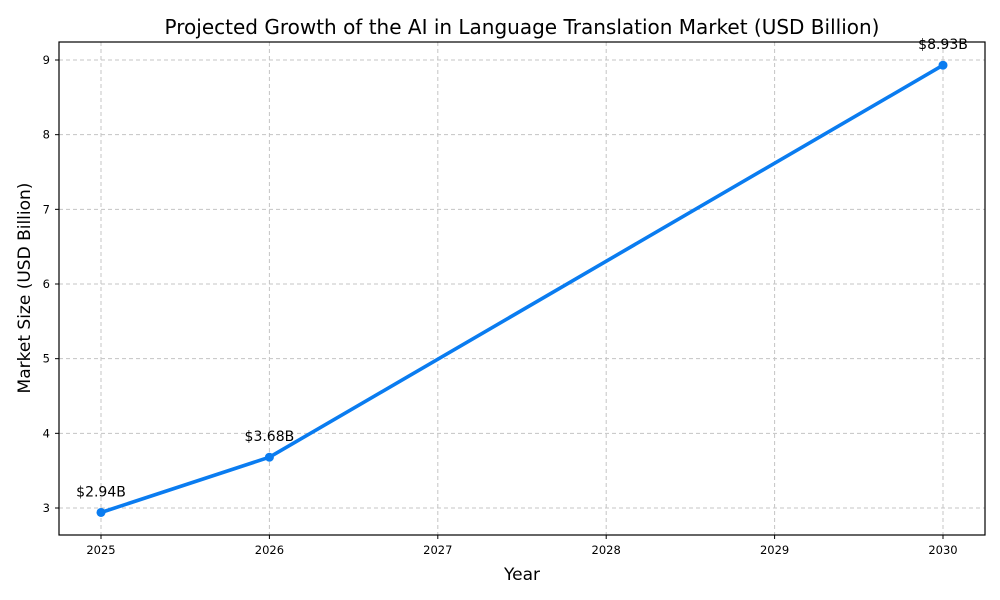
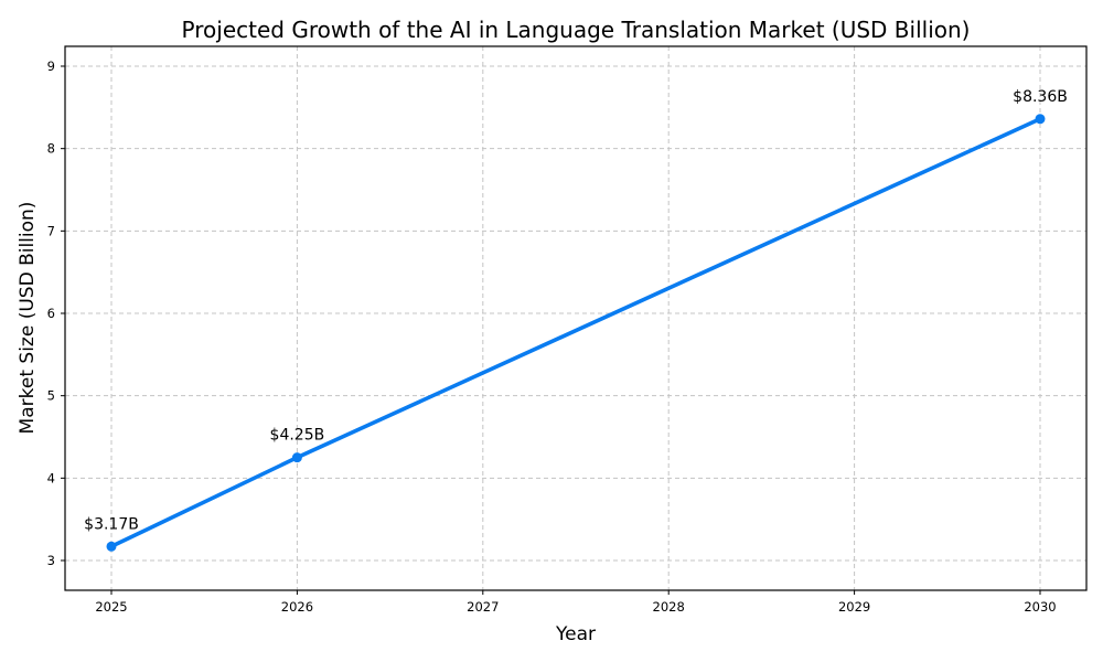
2025: $2.94B -> $3.17B
2026: $3.68B -> $4.25B
2030: $8.93B -> $8.36B
